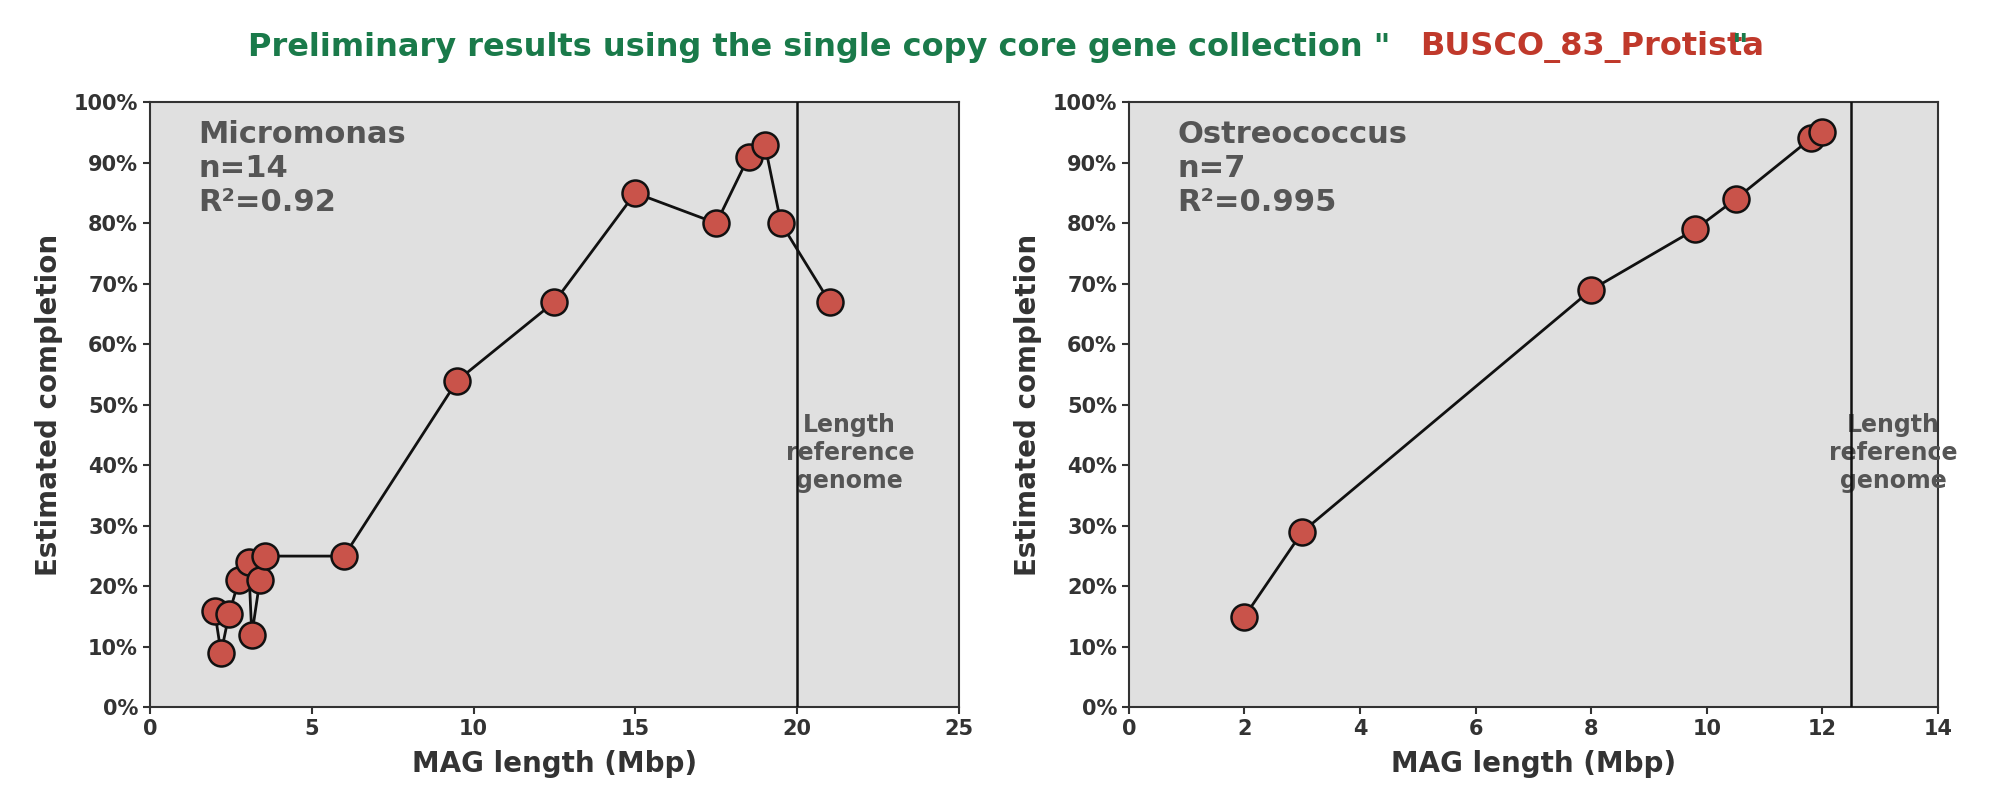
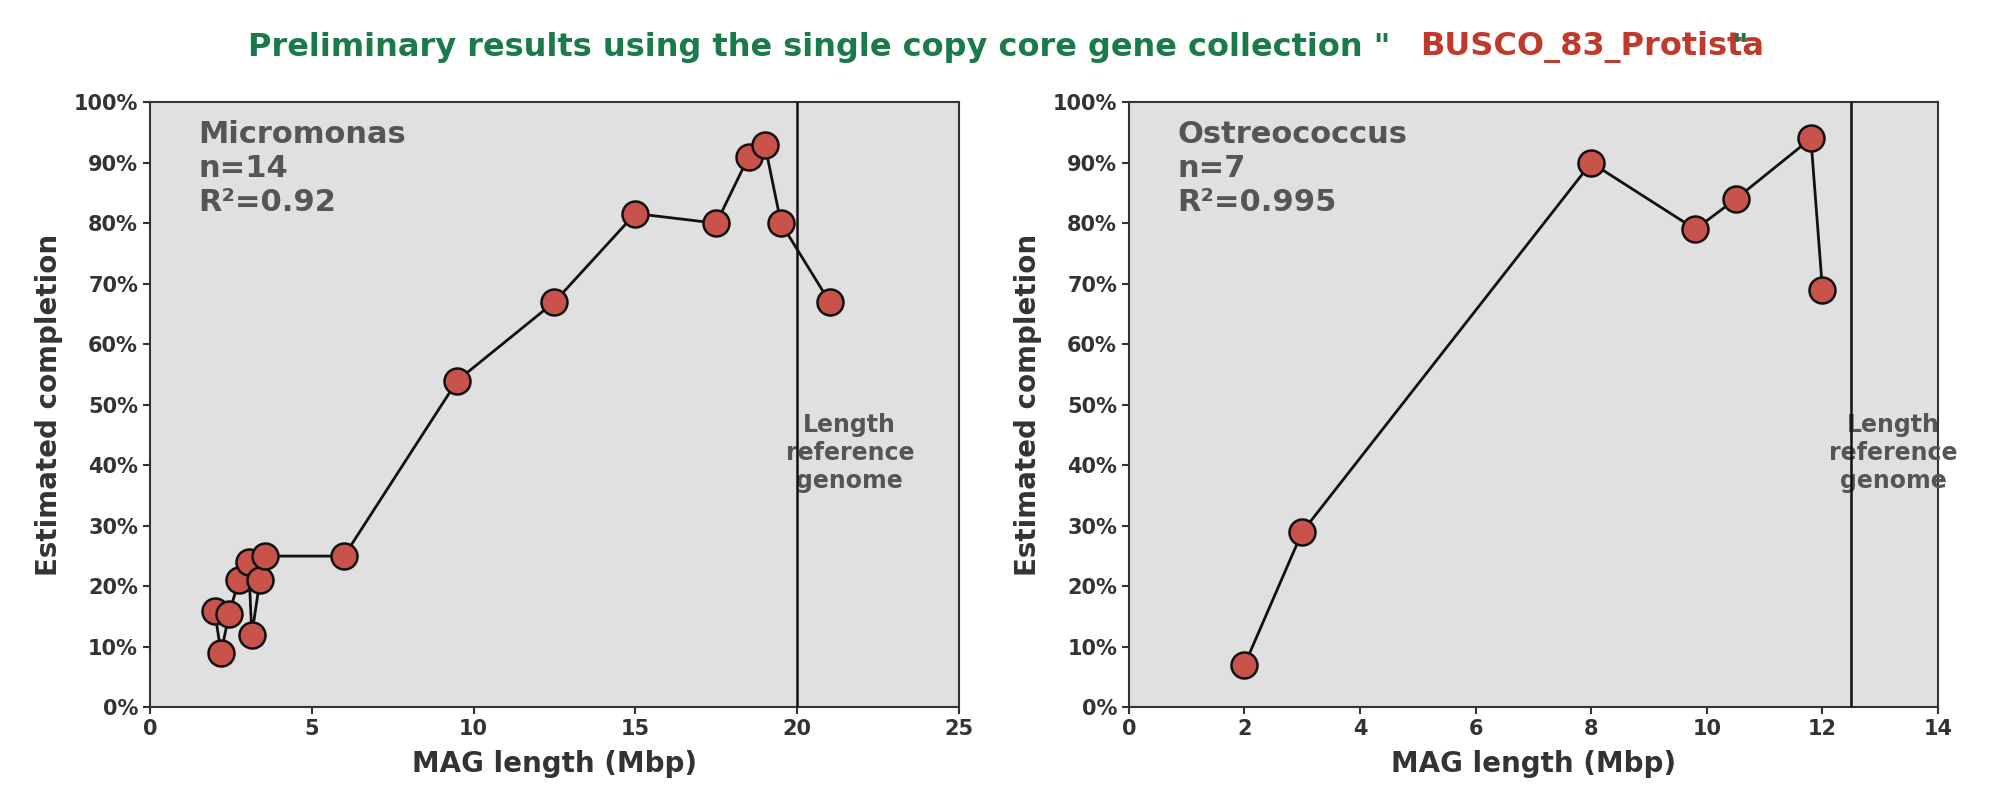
15: 85.0% -> 81.6%
2: 15% -> 7%
8: 69% -> 90%
12: 95% -> 69%
